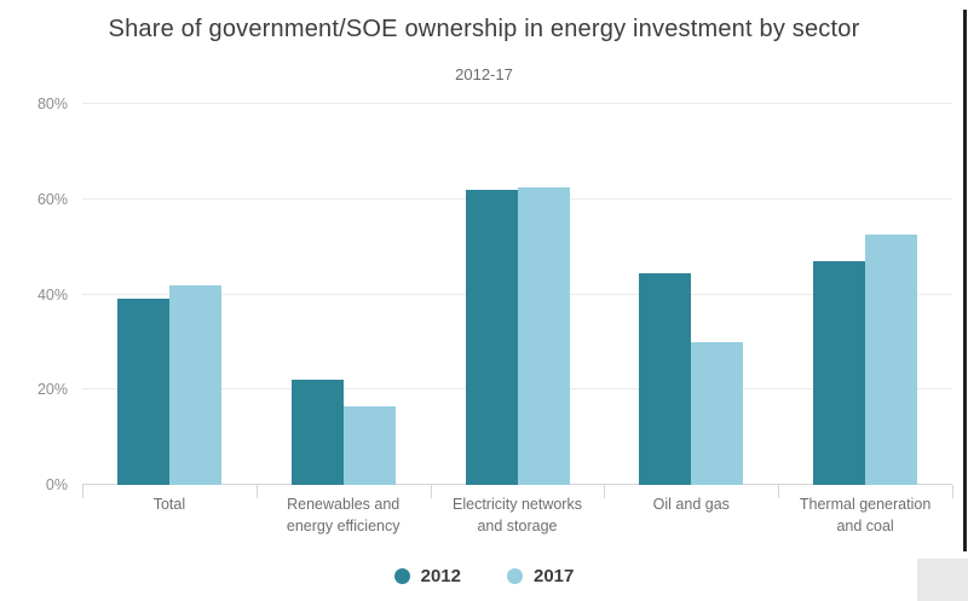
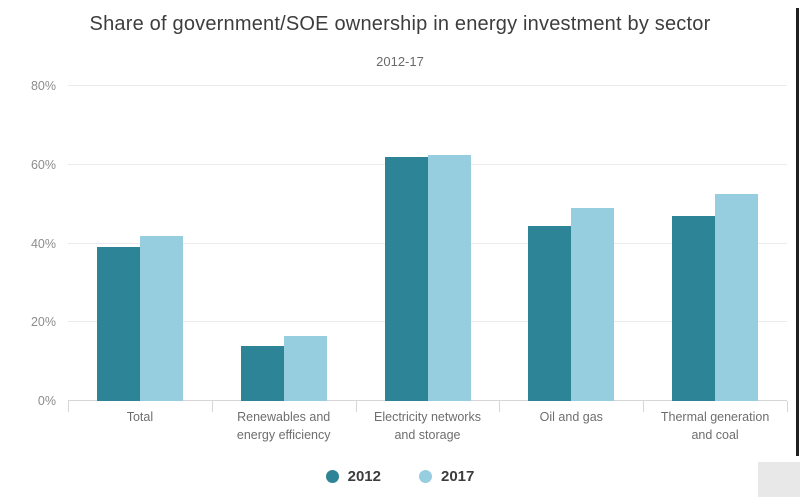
2012/Renewables and energy efficiency: 22% -> 14%
2017/Oil and gas: 30% -> 49%
